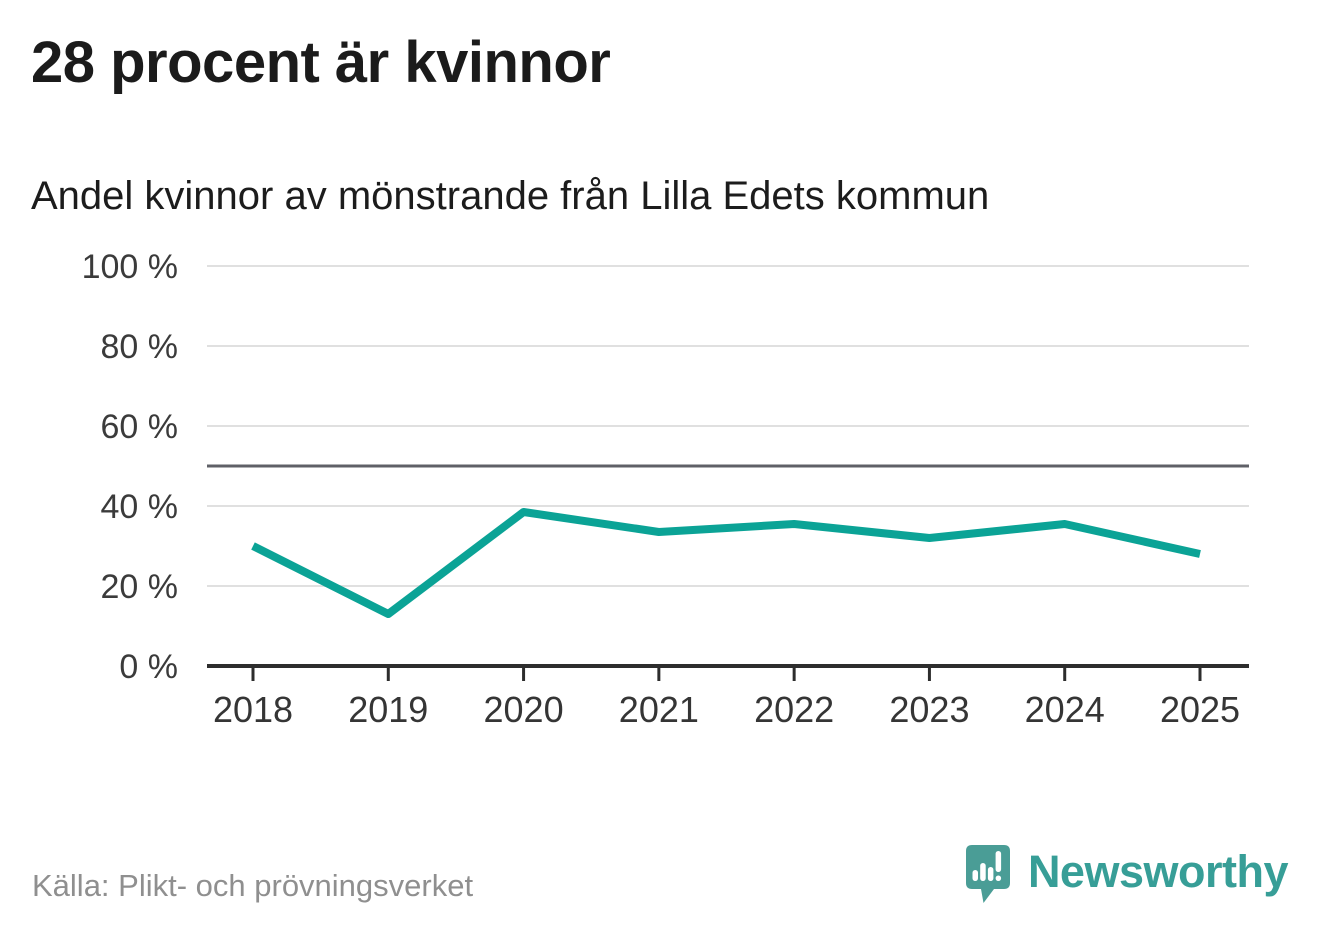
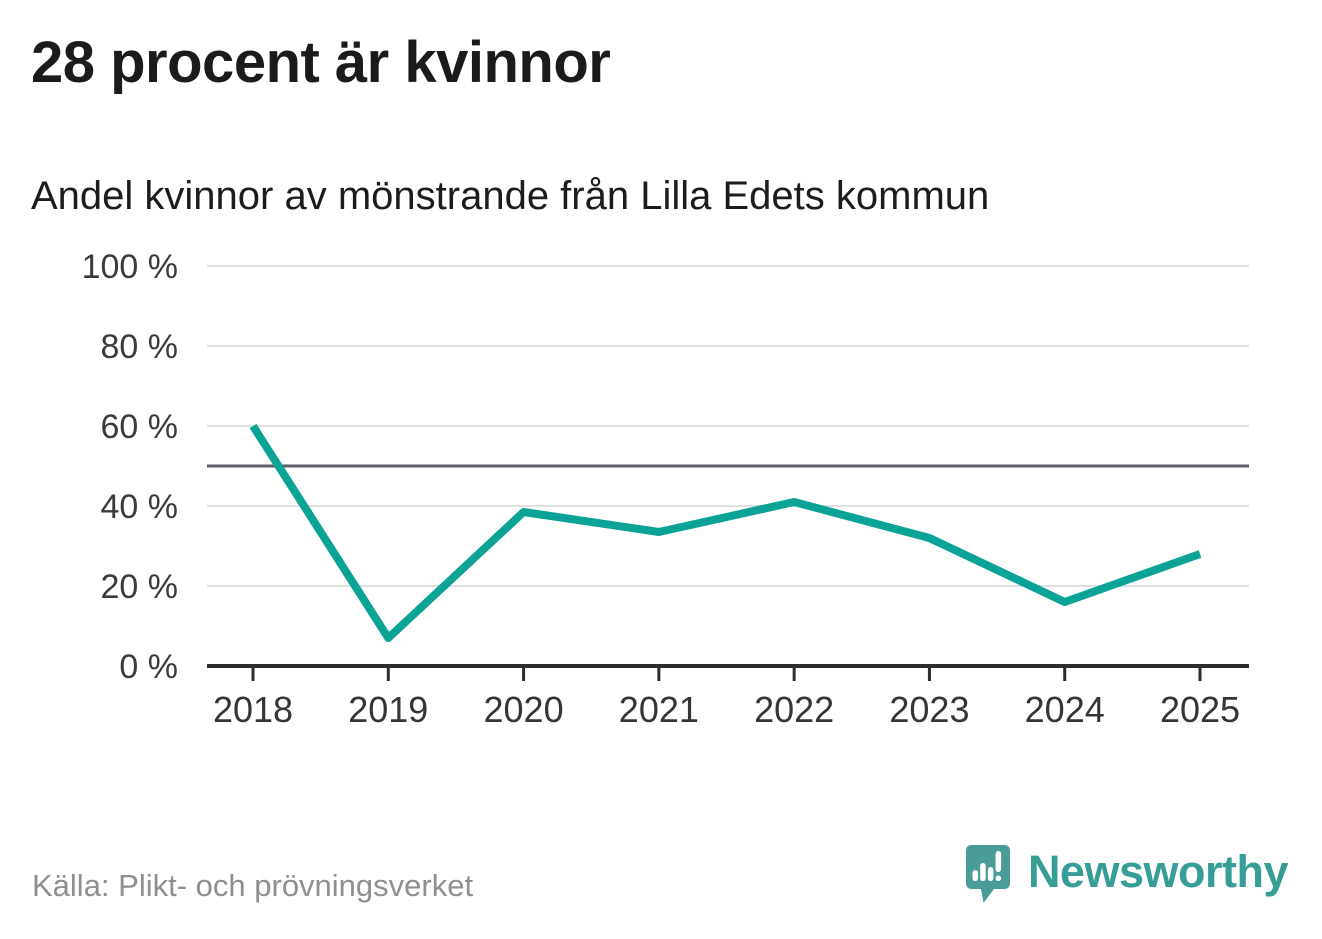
2018: 30% -> 60%
2019: 13% -> 7%
2022: 36% -> 41%
2024: 36% -> 16%
